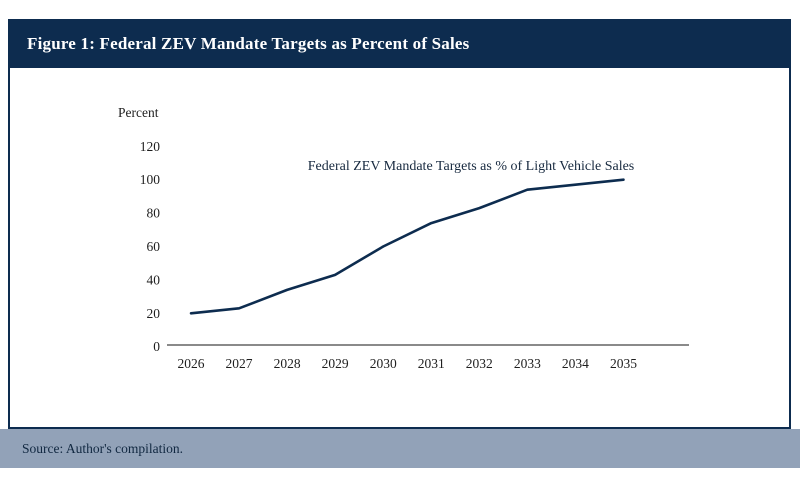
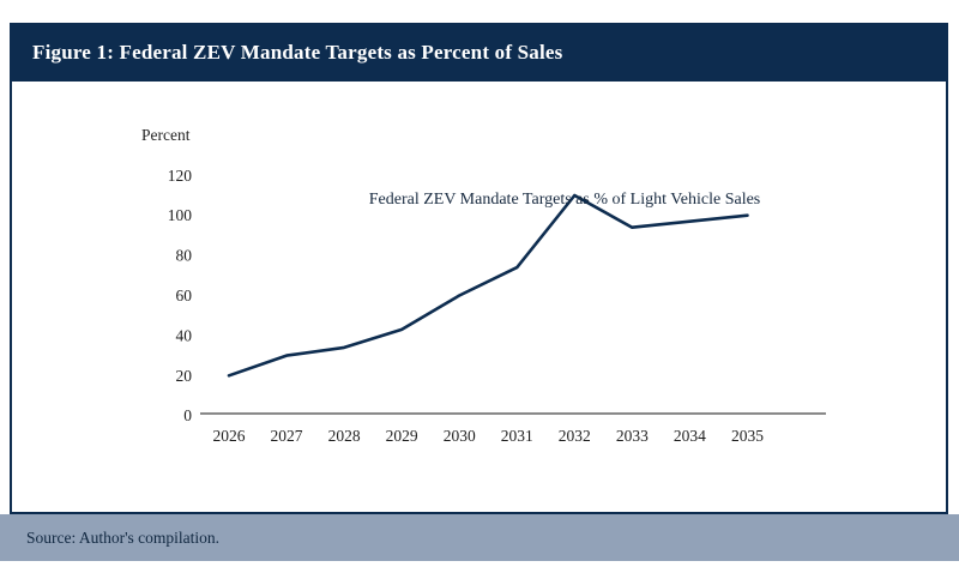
2027: 23 -> 30
2032: 83 -> 110
